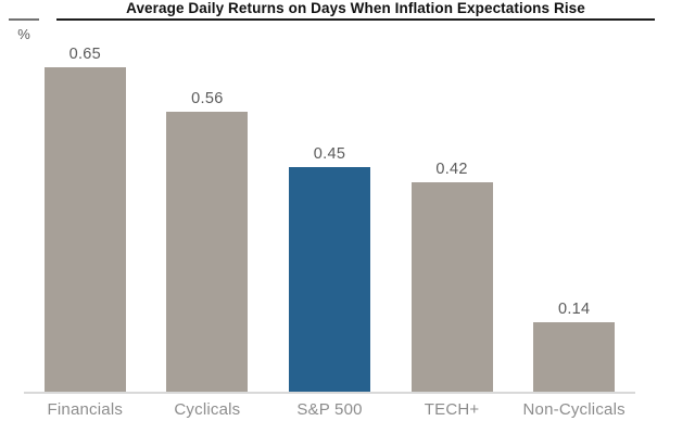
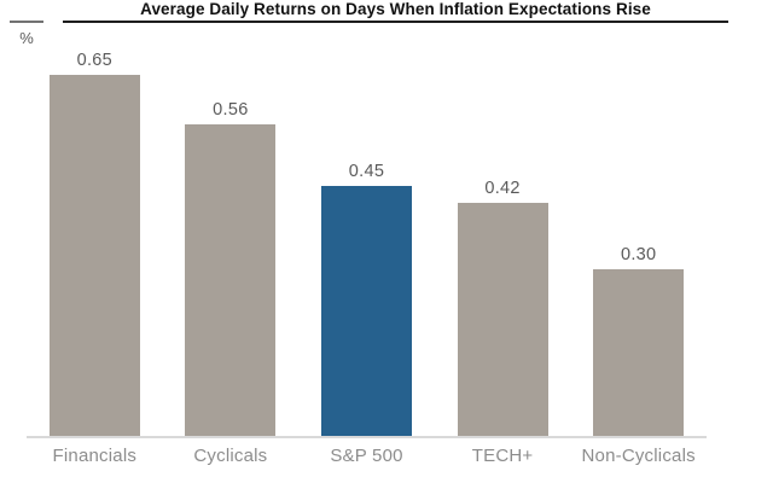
Non-Cyclicals: 0.14 -> 0.30
